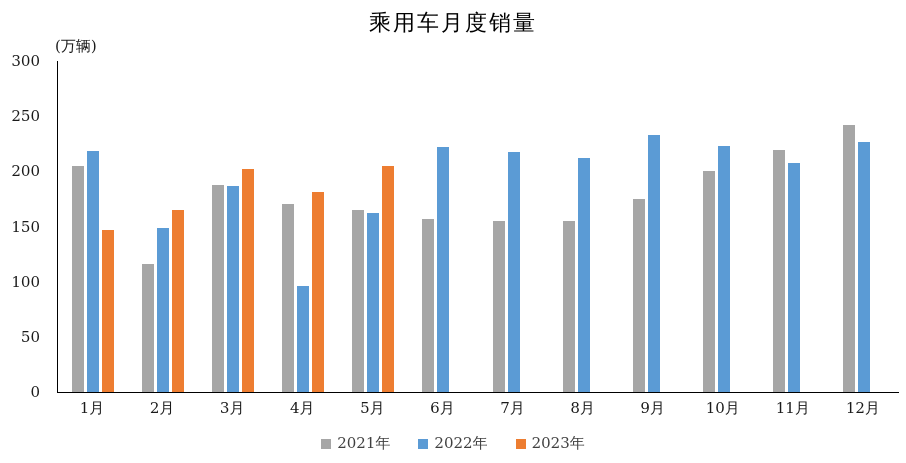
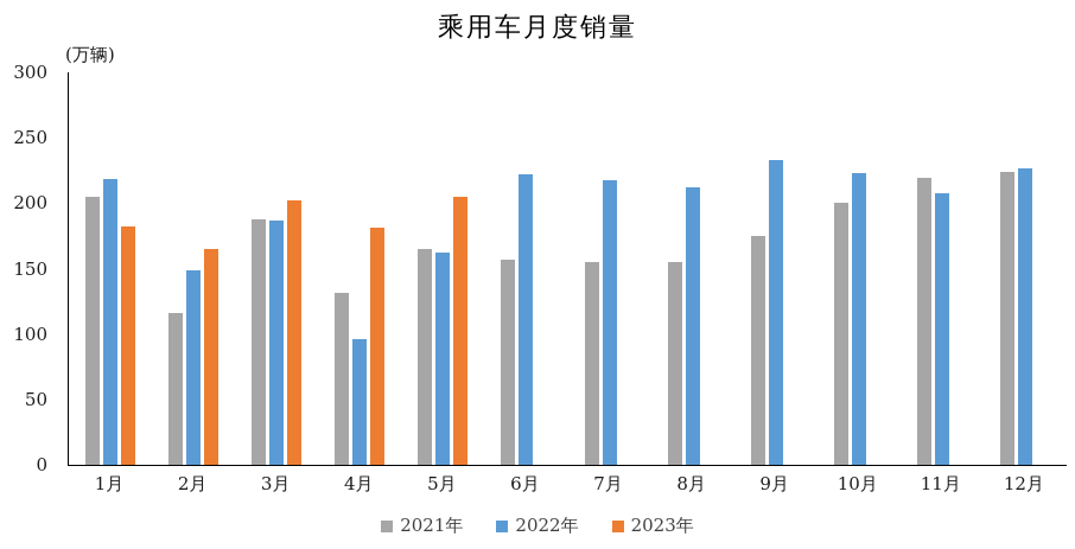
2023年/1月: 147 -> 182
2021年/4月: 170 -> 131
2021年/12月: 242 -> 224
